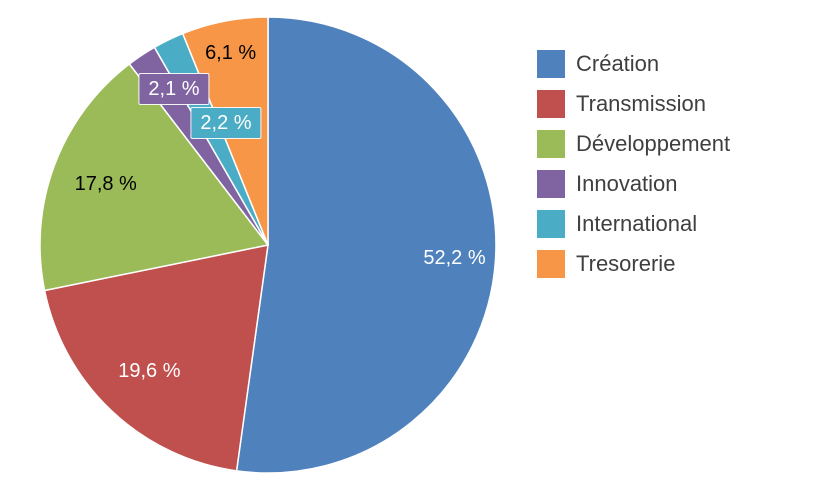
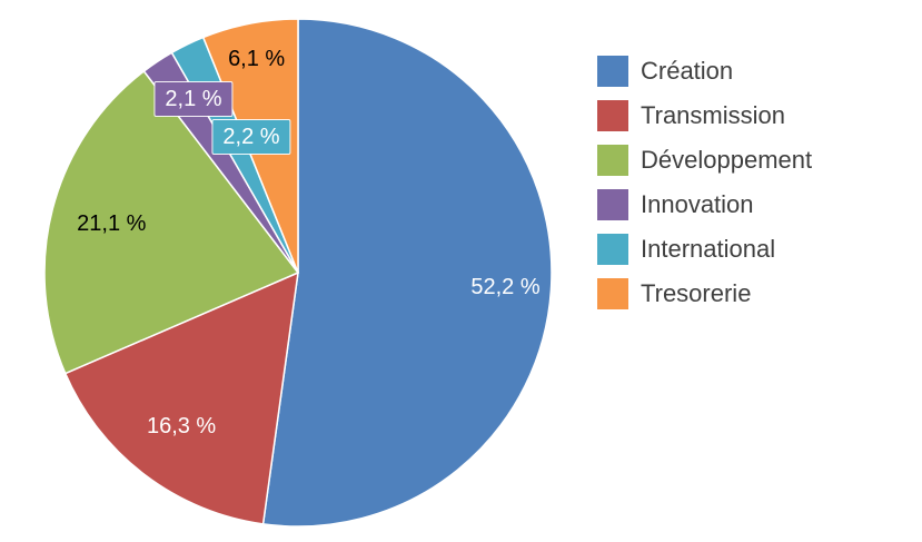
Transmission: 19,6 -> 16,3
Développement: 17,8 -> 21,1
